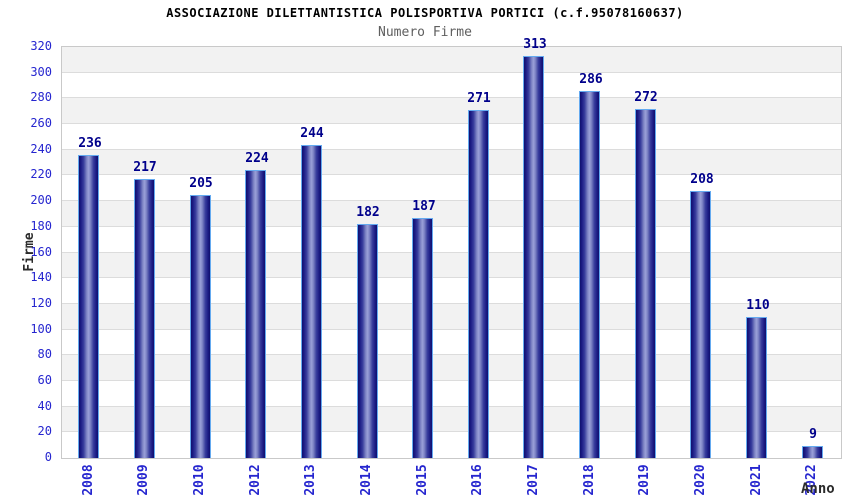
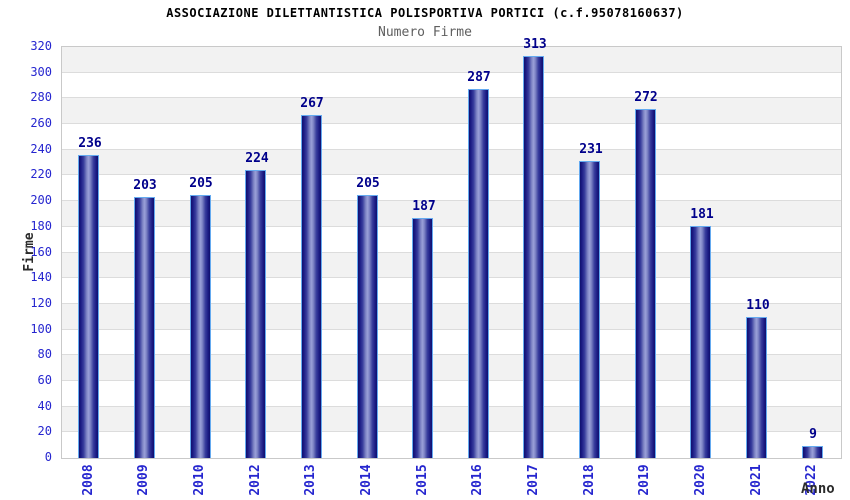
2009: 217 -> 203
2013: 244 -> 267
2014: 182 -> 205
2016: 271 -> 287
2018: 286 -> 231
2020: 208 -> 181
